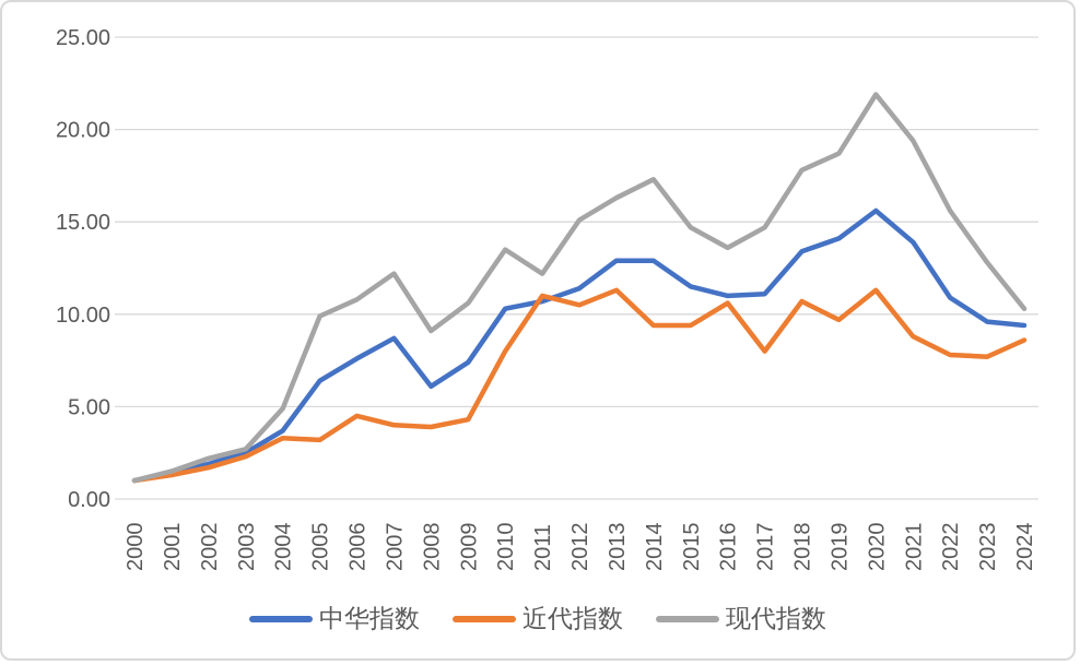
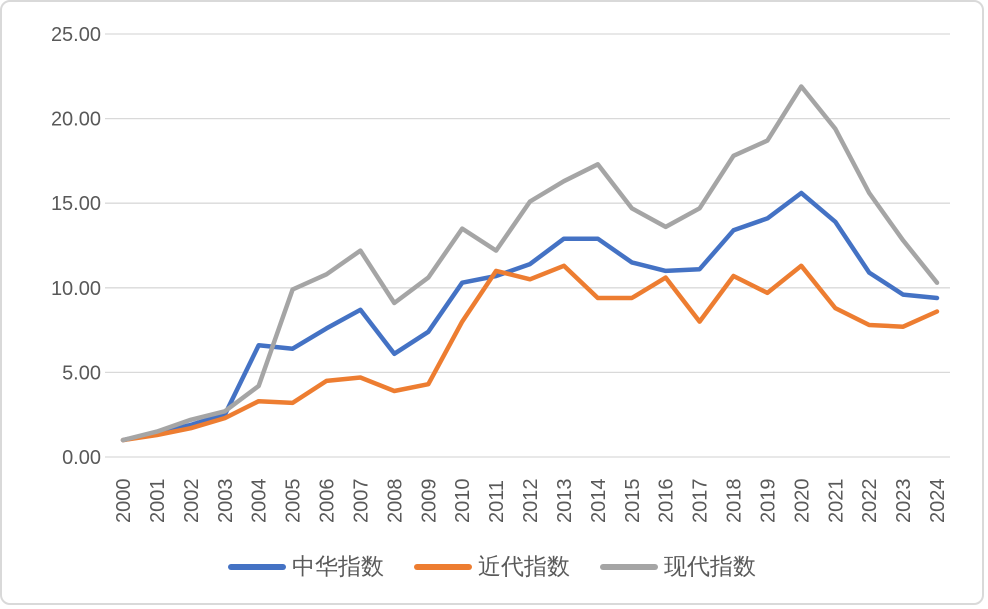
中华指数/2004: 3.7 -> 6.6
现代指数/2004: 4.9 -> 4.2
近代指数/2007: 4.0 -> 4.7
